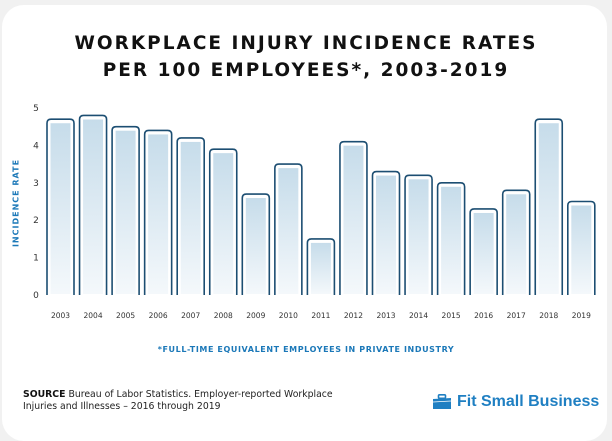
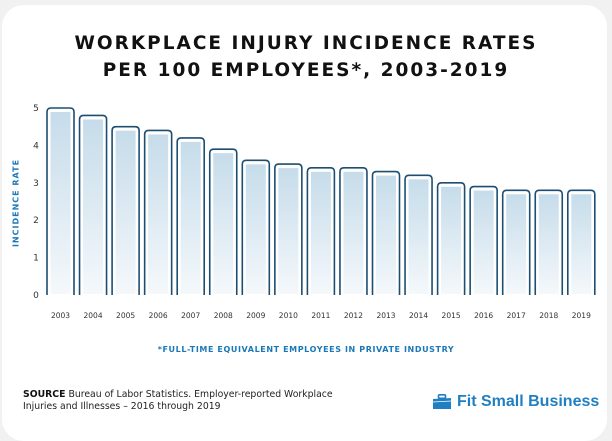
2003: 4.7 -> 5.0
2009: 2.7 -> 3.6
2011: 1.5 -> 3.4
2012: 4.1 -> 3.4
2016: 2.3 -> 2.9
2018: 4.7 -> 2.8
2019: 2.5 -> 2.8
